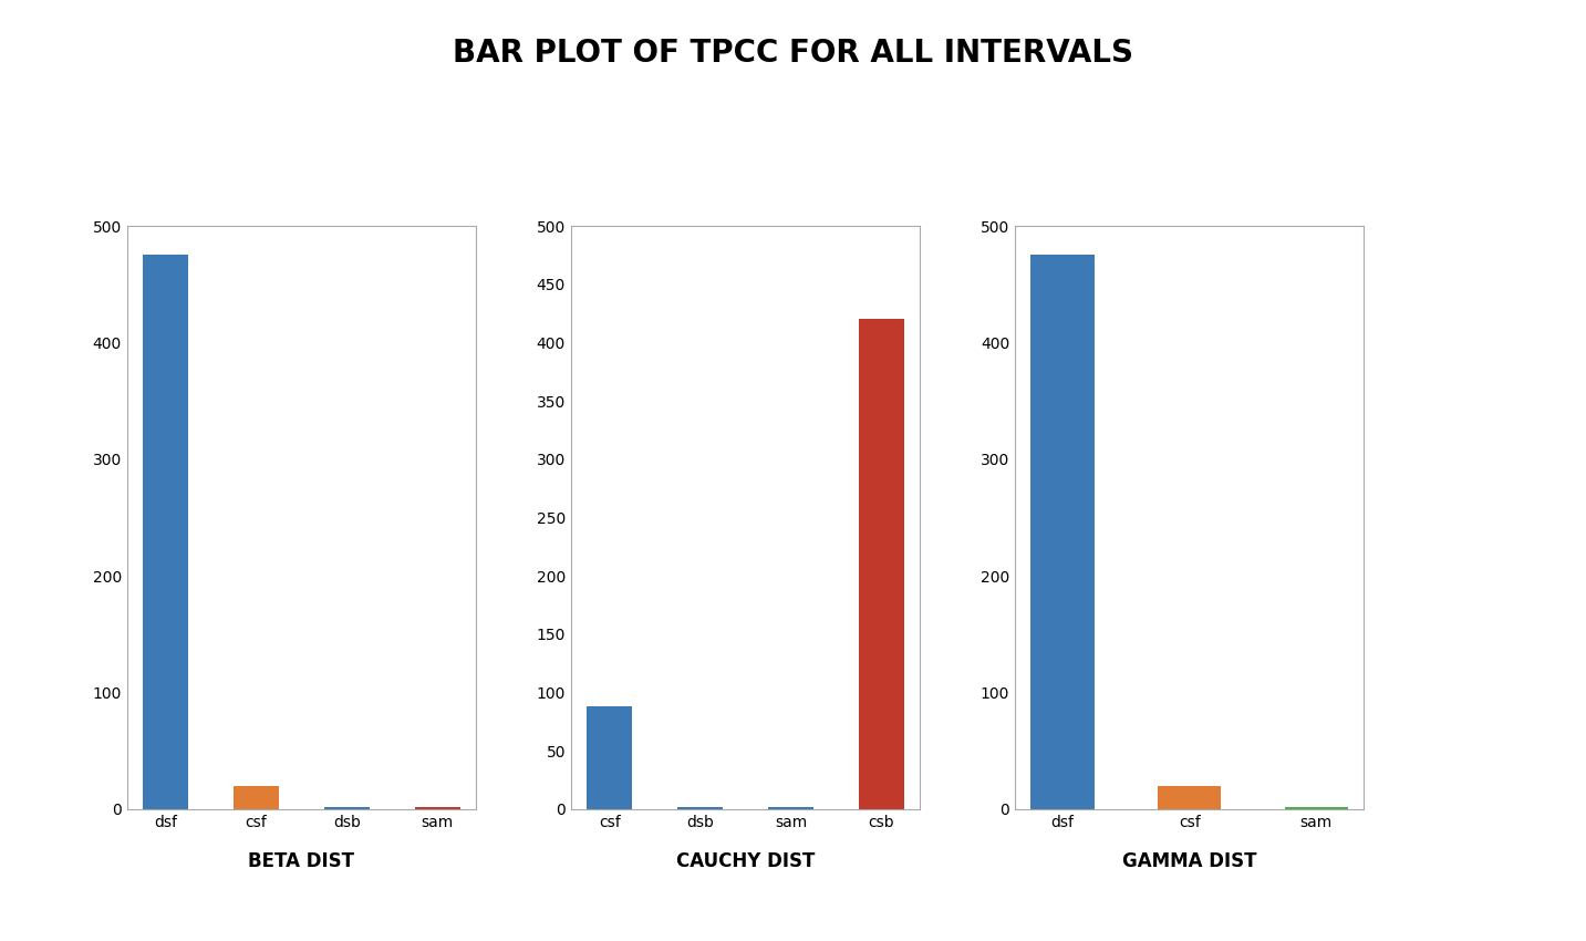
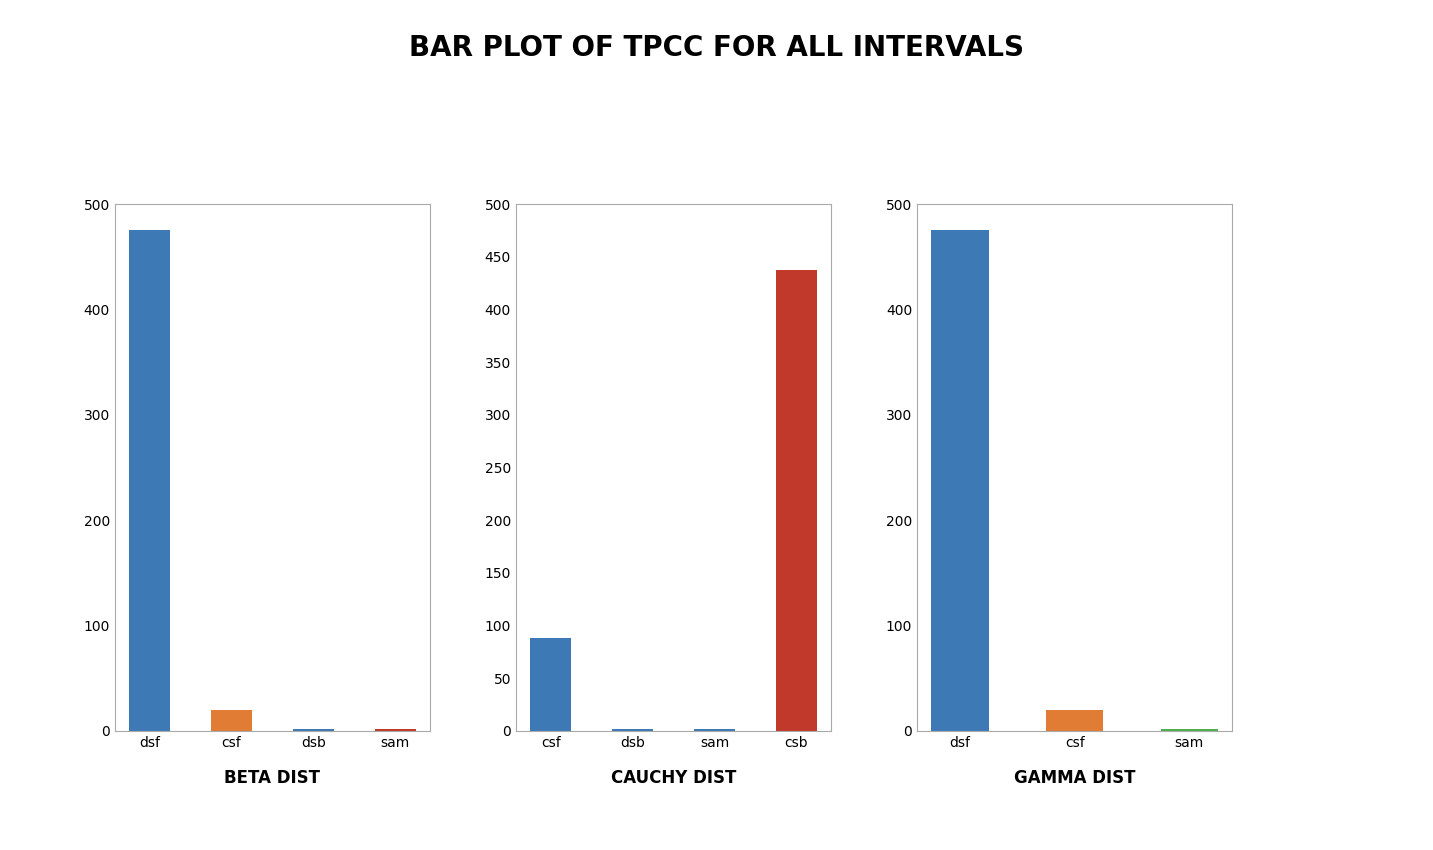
csb: 420 -> 437
